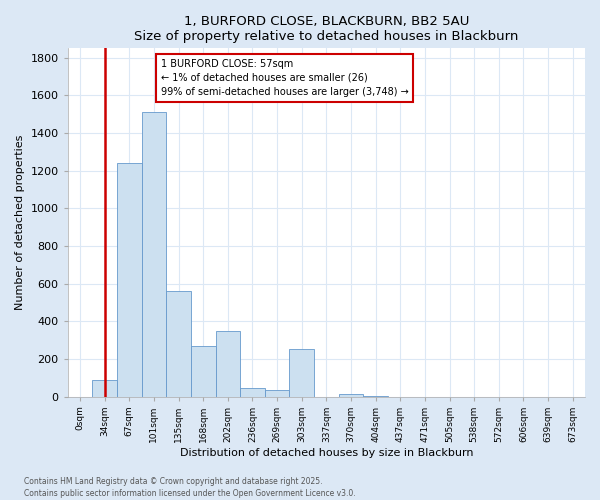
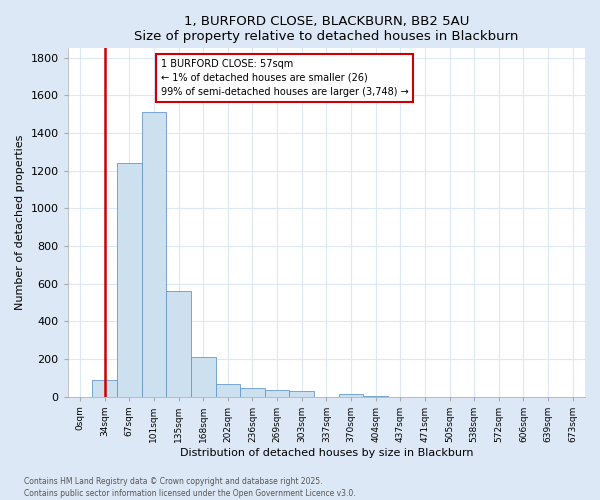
168sqm: 270 -> 210
202sqm: 350 -> 60
303sqm: 250 -> 30
